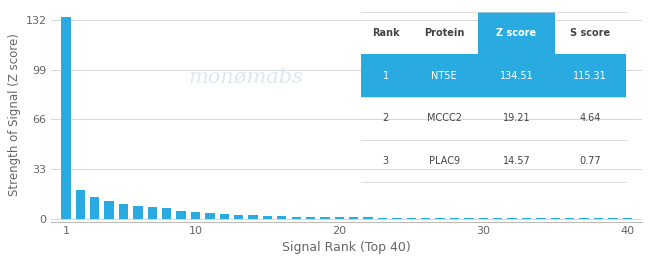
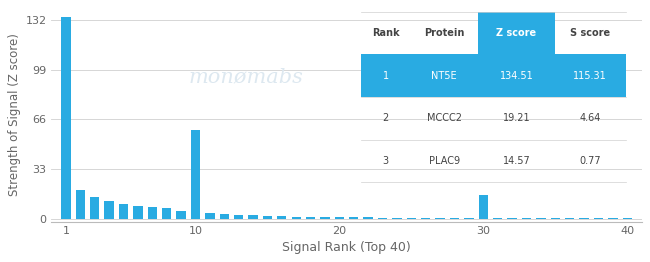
10: 4 -> 59
30: 0 -> 16
